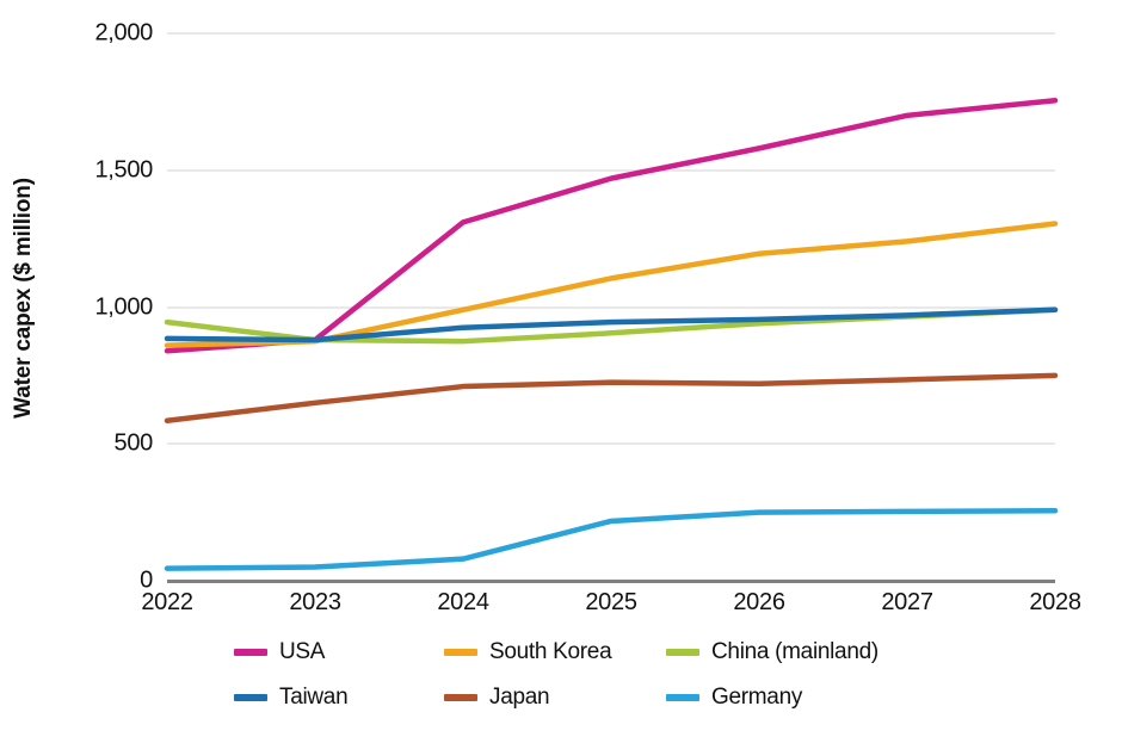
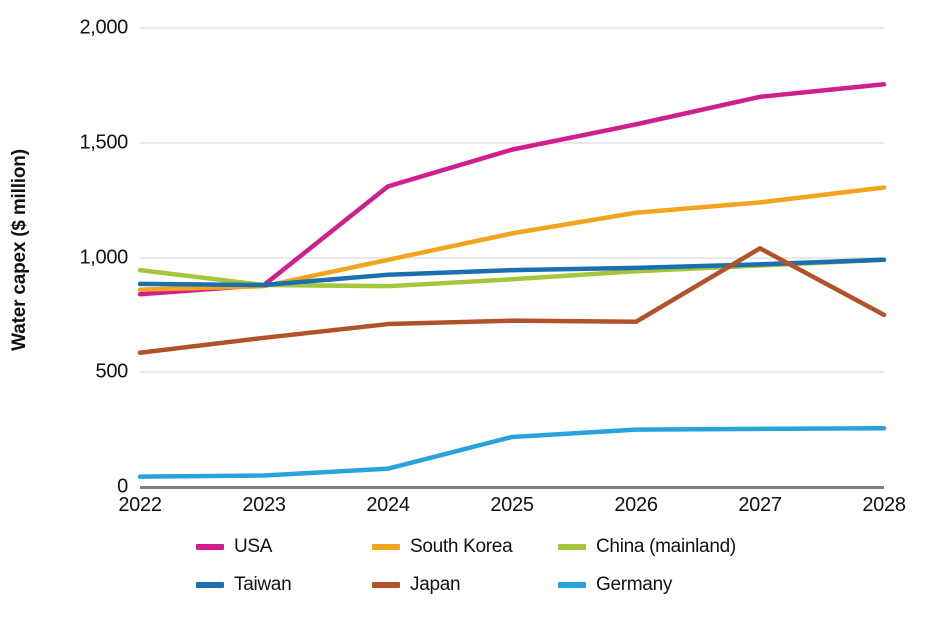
Japan/2027: 740 -> 1040
